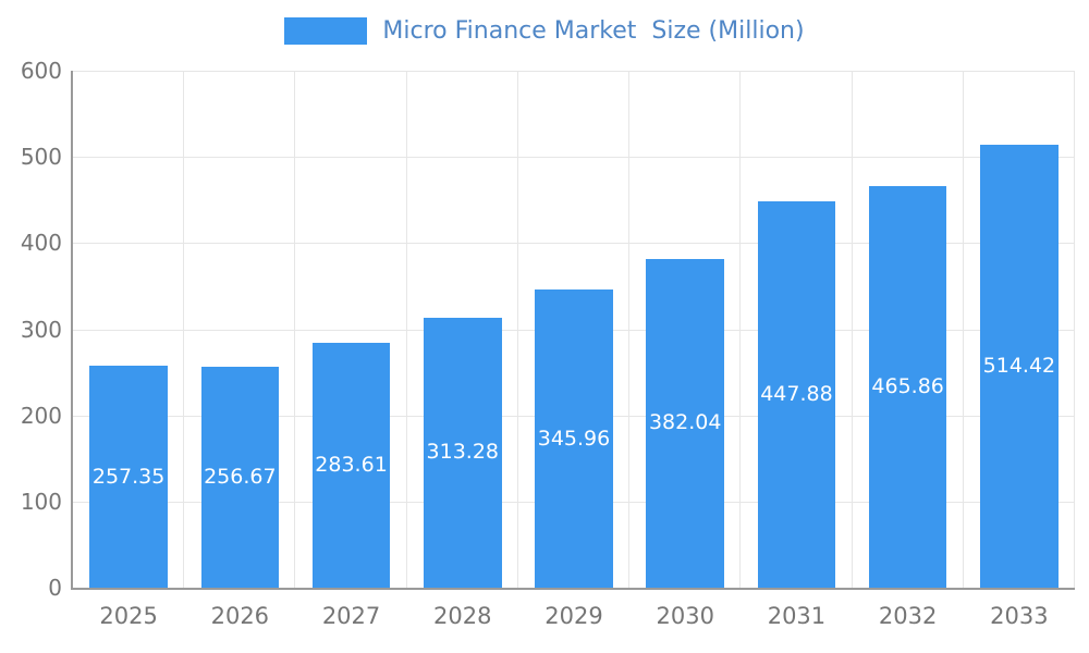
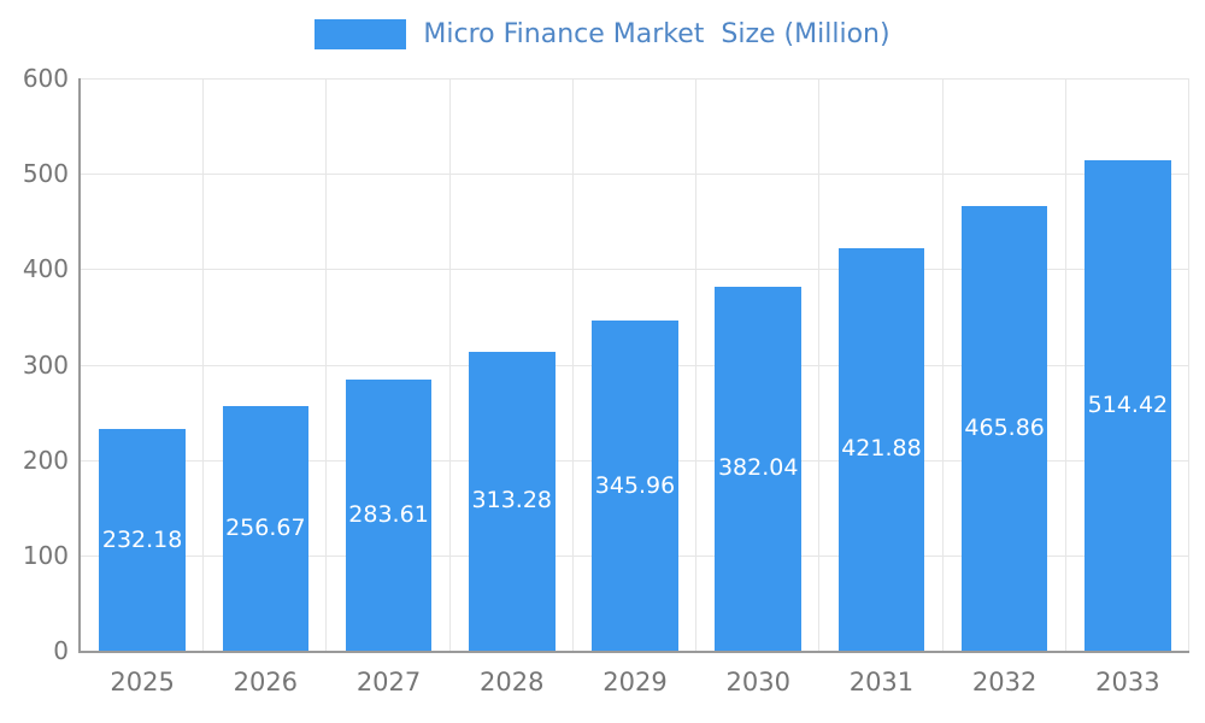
2025: 257.35 -> 232.18
2031: 447.88 -> 421.88
